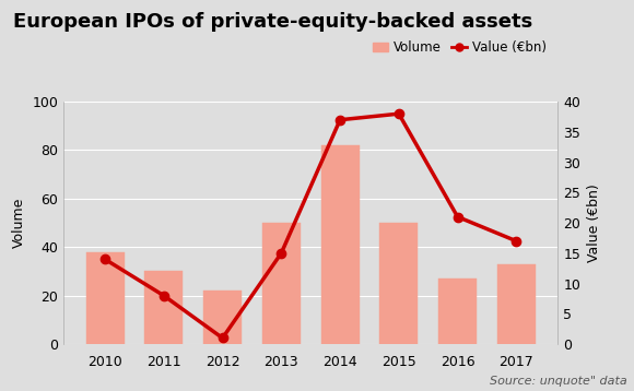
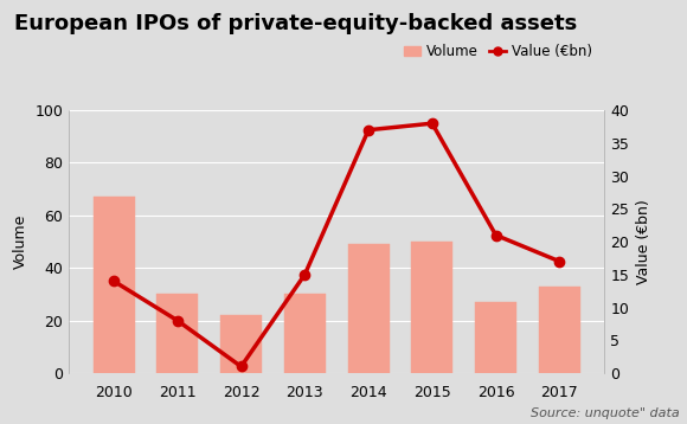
Volume/2010: 38 -> 67
Volume/2013: 50 -> 30
Volume/2014: 82 -> 49
